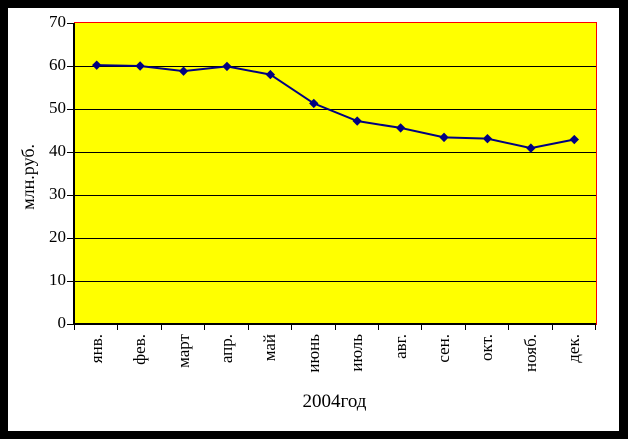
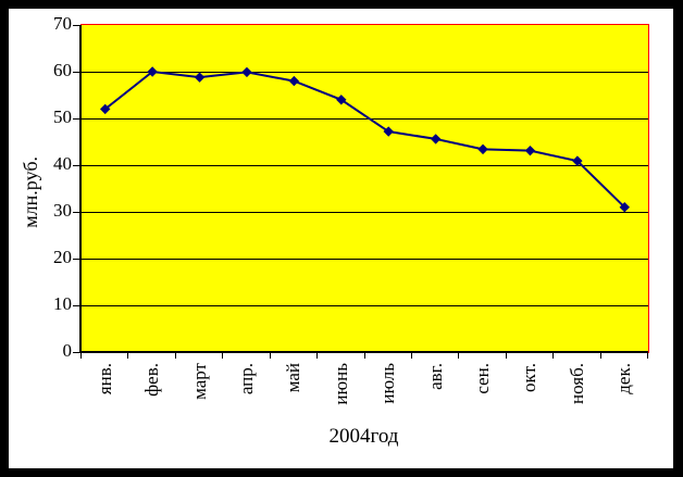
янв.: 60 -> 52
июнь: 51 -> 54
дек.: 43 -> 31
